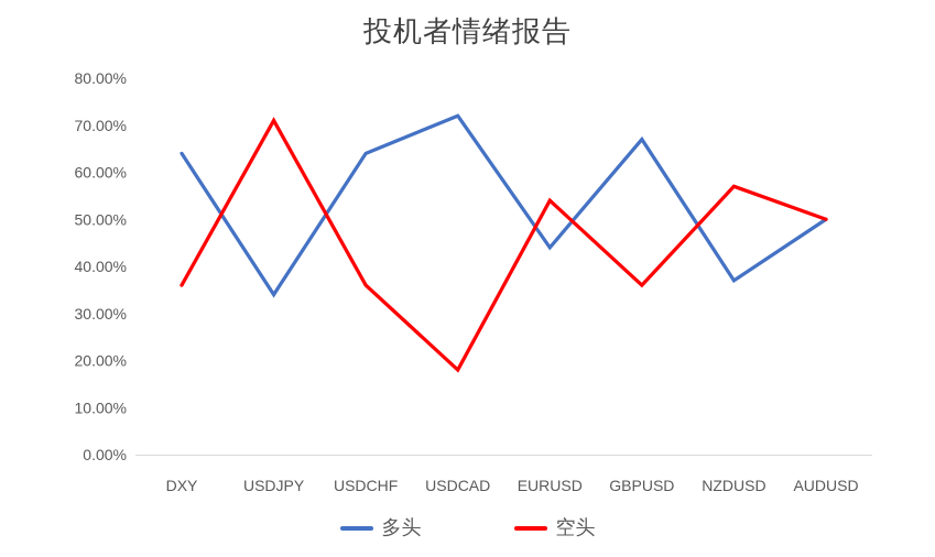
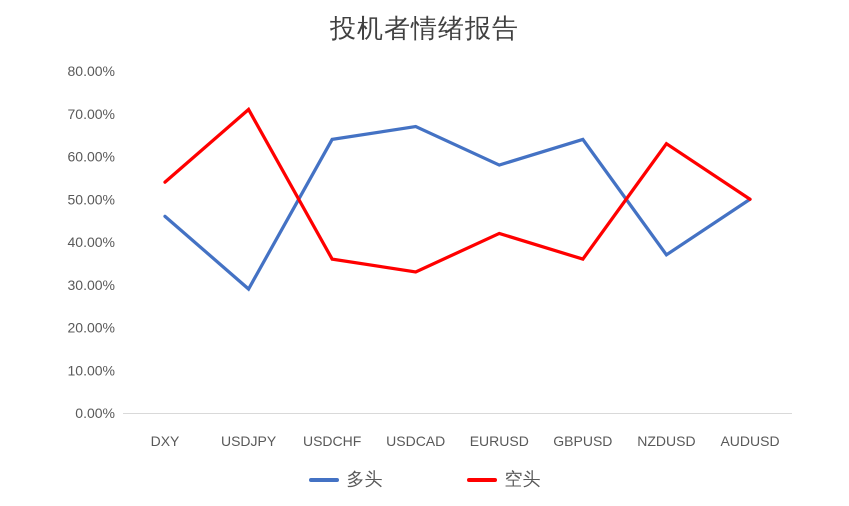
多头/DXY: 64% -> 46%
空头/DXY: 36% -> 54%
多头/USDJPY: 34% -> 29%
多头/USDCAD: 72% -> 67%
空头/USDCAD: 18% -> 33%
多头/EURUSD: 44% -> 58%
空头/EURUSD: 54% -> 42%
多头/GBPUSD: 67% -> 64%
空头/NZDUSD: 57% -> 63%
